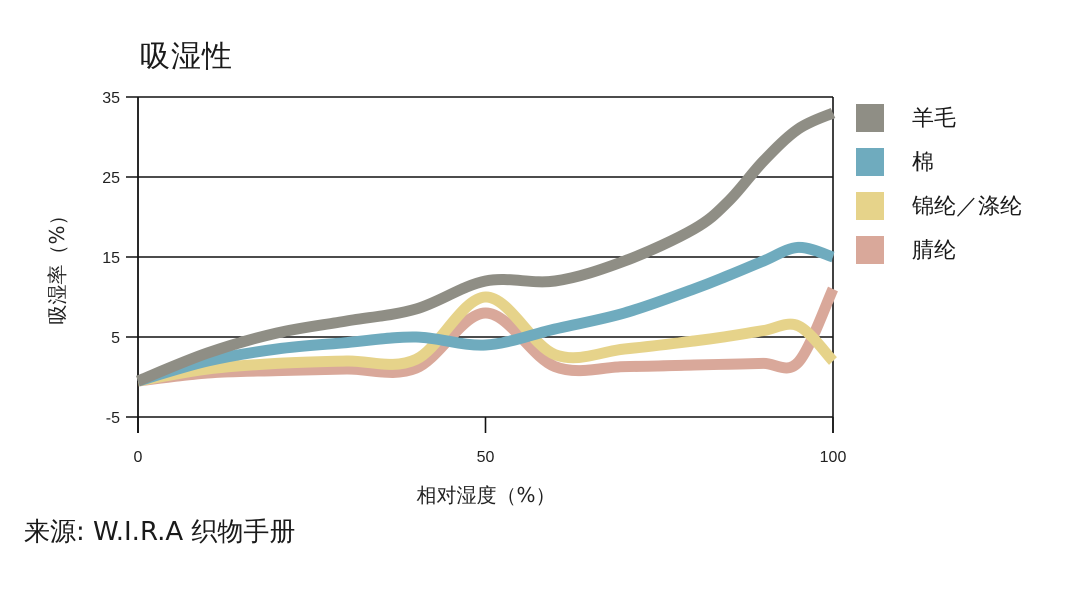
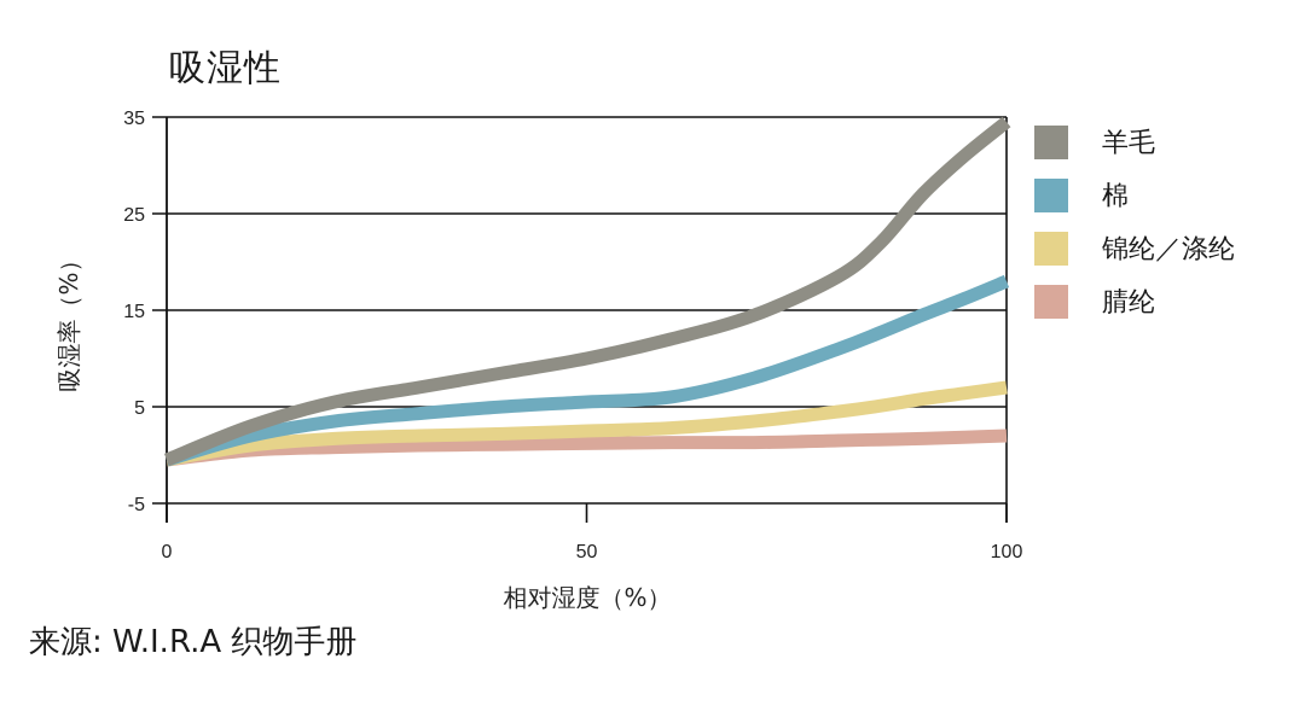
羊毛/50: 12 -> 10
棉/50: 4 -> 6
锦纶／涤纶/50: 10 -> 2
腈纶/50: 8 -> 1
羊毛/100: 33 -> 34
棉/100: 15 -> 18
锦纶／涤纶/100: 2 -> 7
腈纶/100: 11 -> 2
